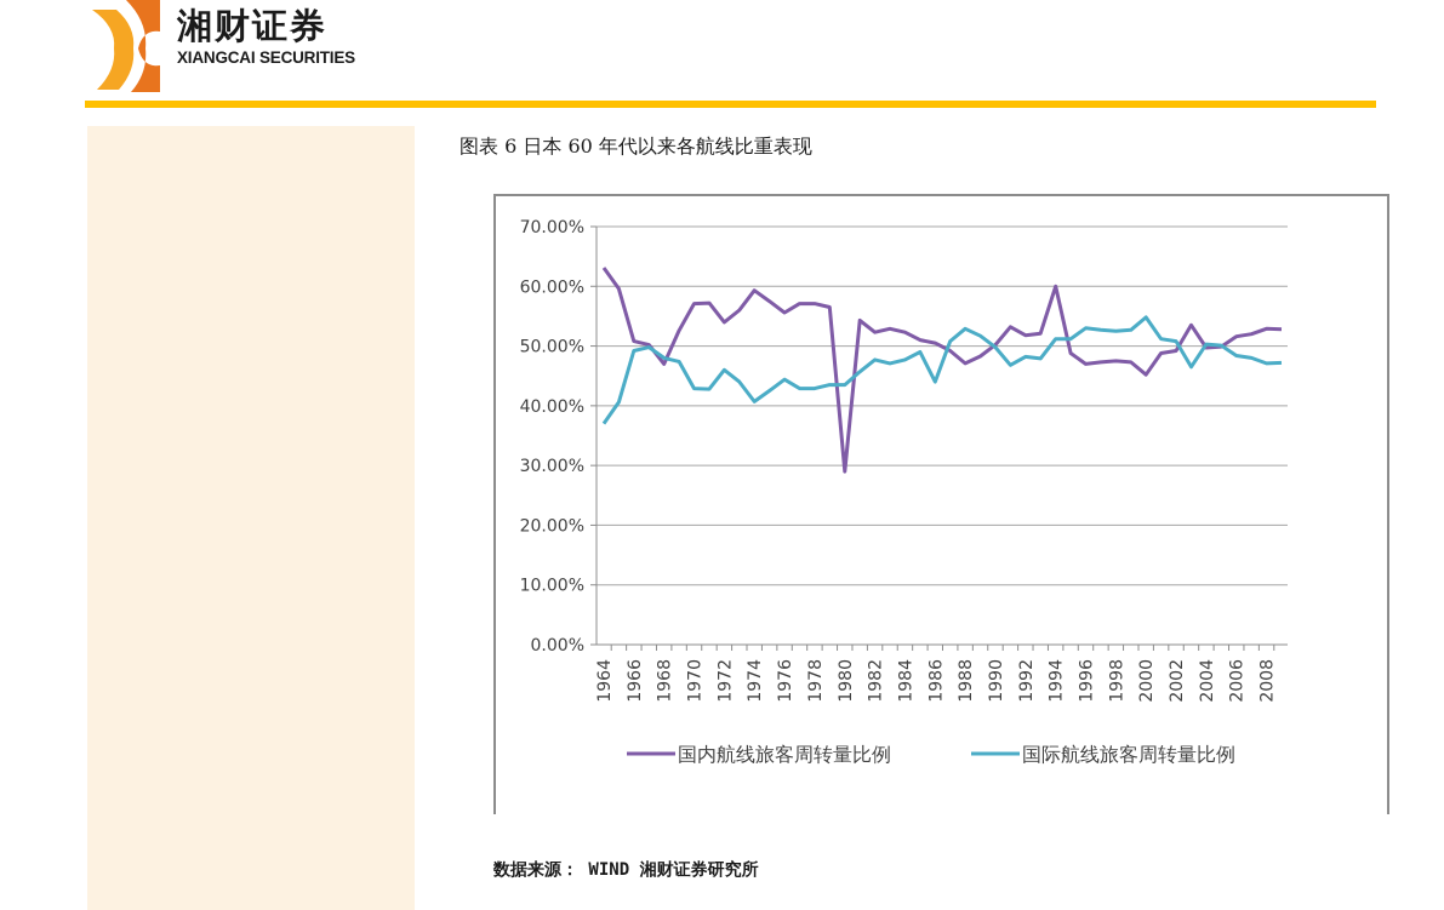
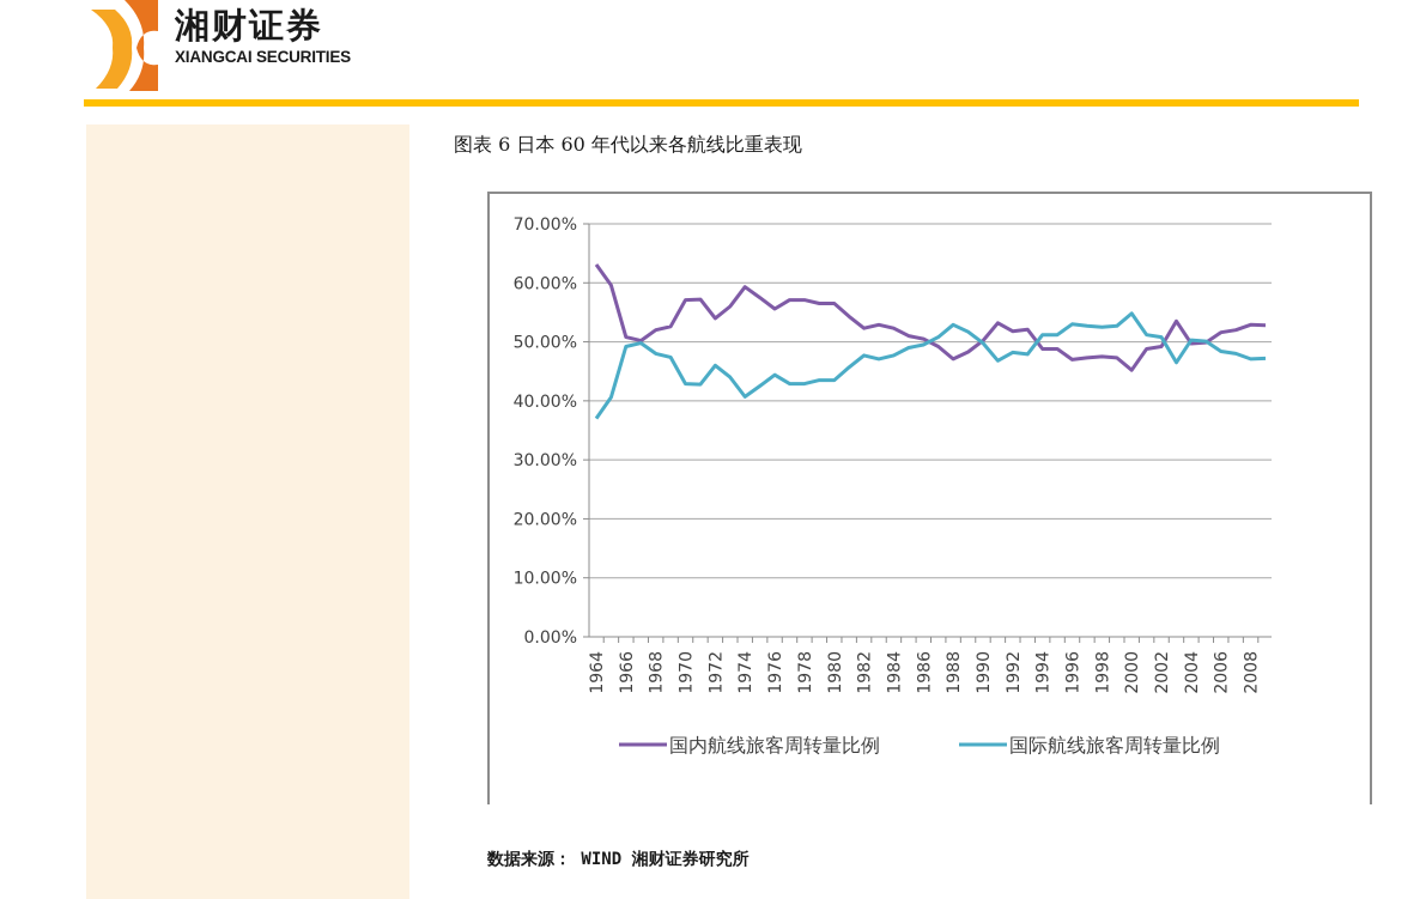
国内航线旅客周转量比例/1968: 47% -> 52%
国内航线旅客周转量比例/1980: 29% -> 56%
国际航线旅客周转量比例/1986: 44% -> 50%
国内航线旅客周转量比例/1994: 60% -> 49%
